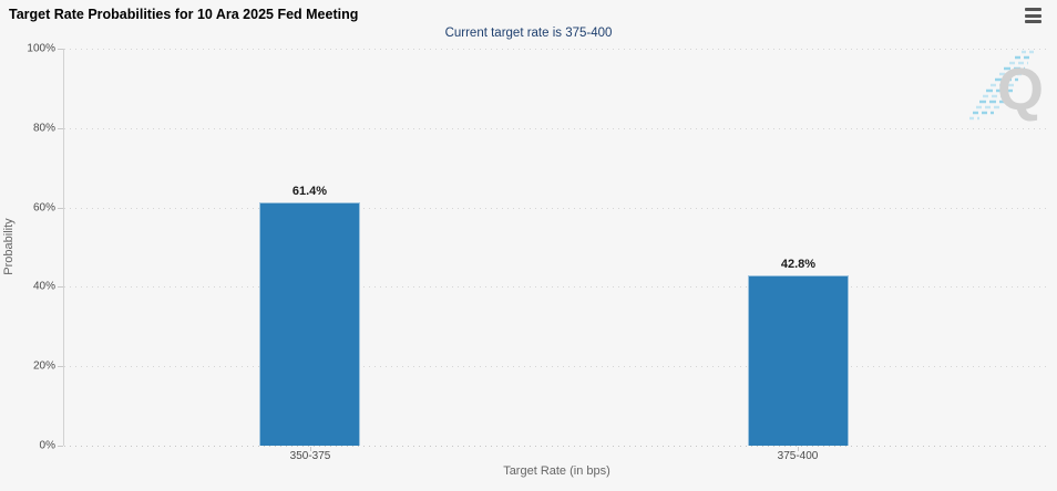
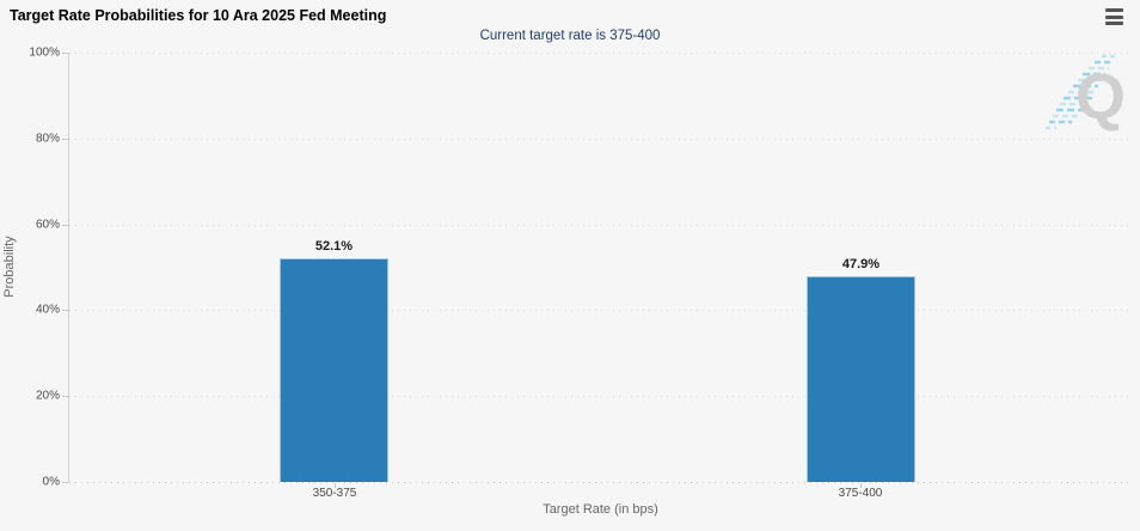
350-375: 61.4% -> 52.1%
375-400: 42.8% -> 47.9%
